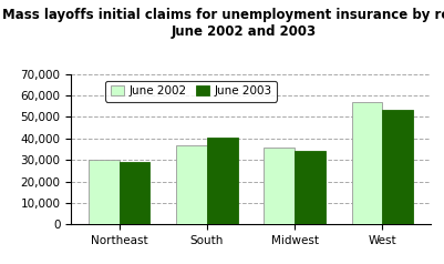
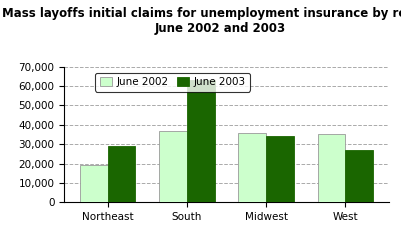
June 2002/Northeast: 30,000 -> 19,000
June 2003/South: 40,000 -> 63,000
June 2002/West: 57,000 -> 35,000
June 2003/West: 54,000 -> 27,000
